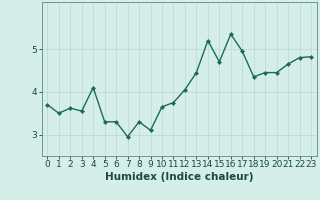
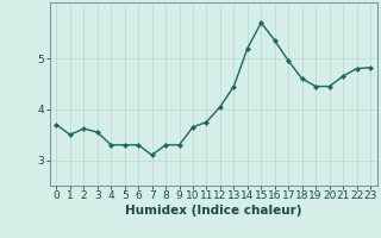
4: 4.10 -> 3.30
7: 2.95 -> 3.10
9: 3.10 -> 3.30
15: 4.70 -> 5.70
18: 4.35 -> 4.60
